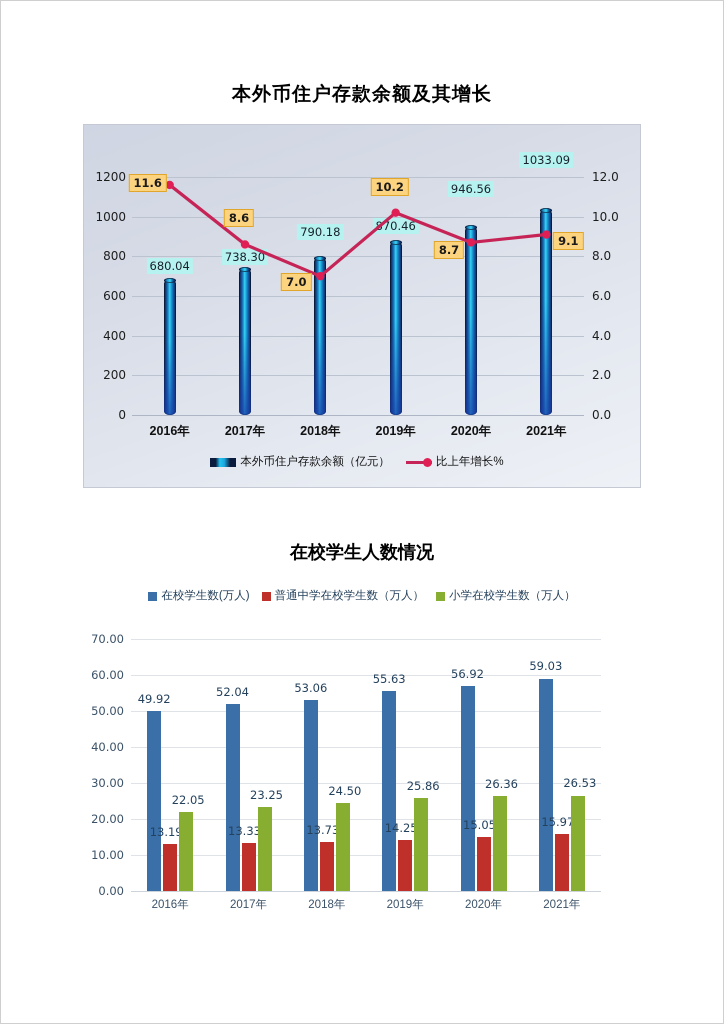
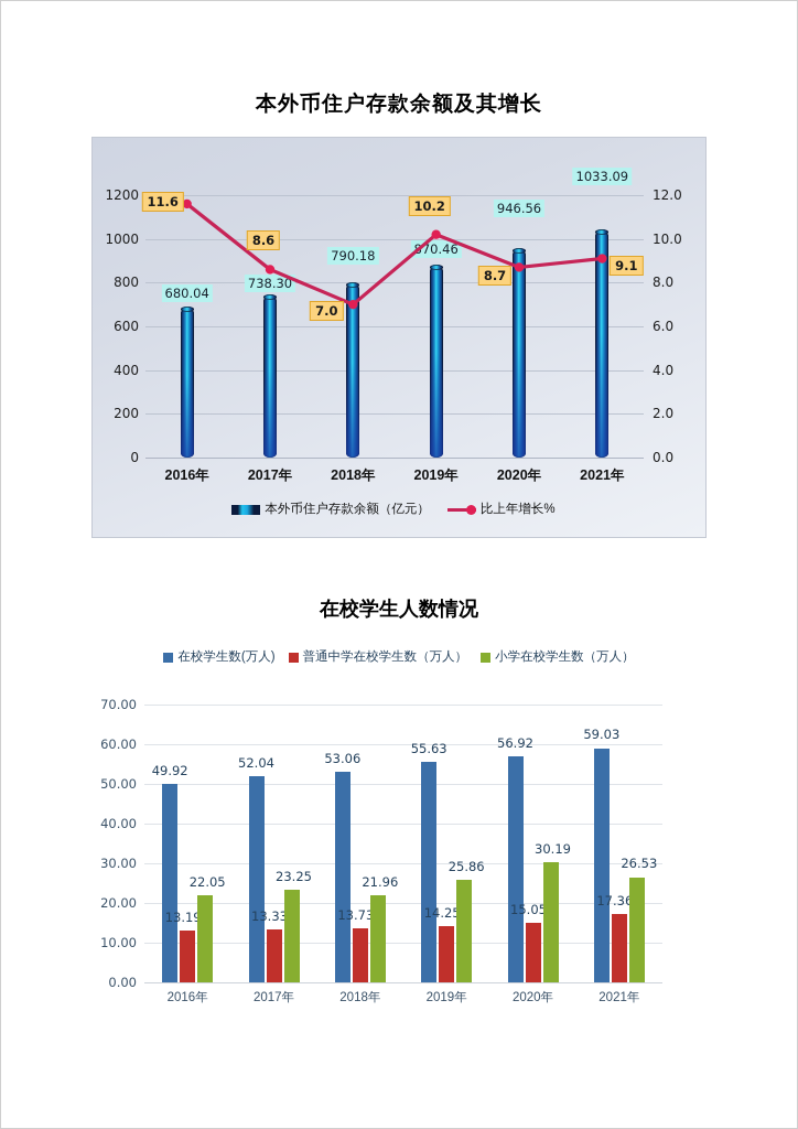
在校学生人数情况/小学在校学生数（万人）/2018年: 24.50 -> 21.96
在校学生人数情况/小学在校学生数（万人）/2020年: 26.36 -> 30.19
在校学生人数情况/普通中学在校学生数（万人）/2021年: 15.97 -> 17.36
